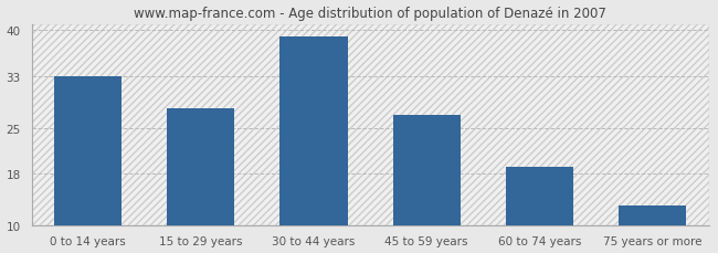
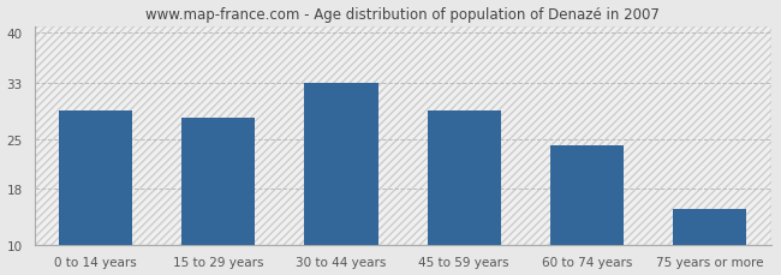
0 to 14 years: 33 -> 29
30 to 44 years: 39 -> 33
45 to 59 years: 27 -> 29
60 to 74 years: 19 -> 24
75 years or more: 13 -> 15
